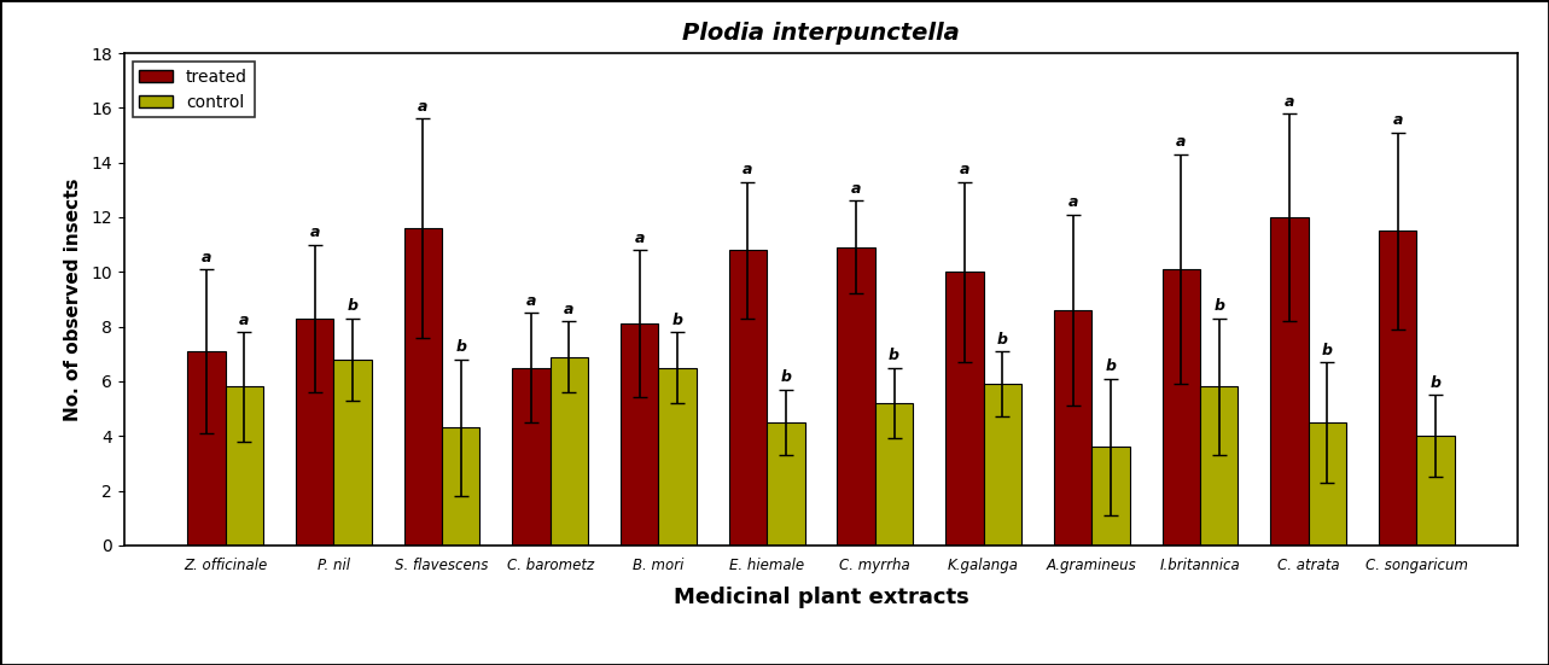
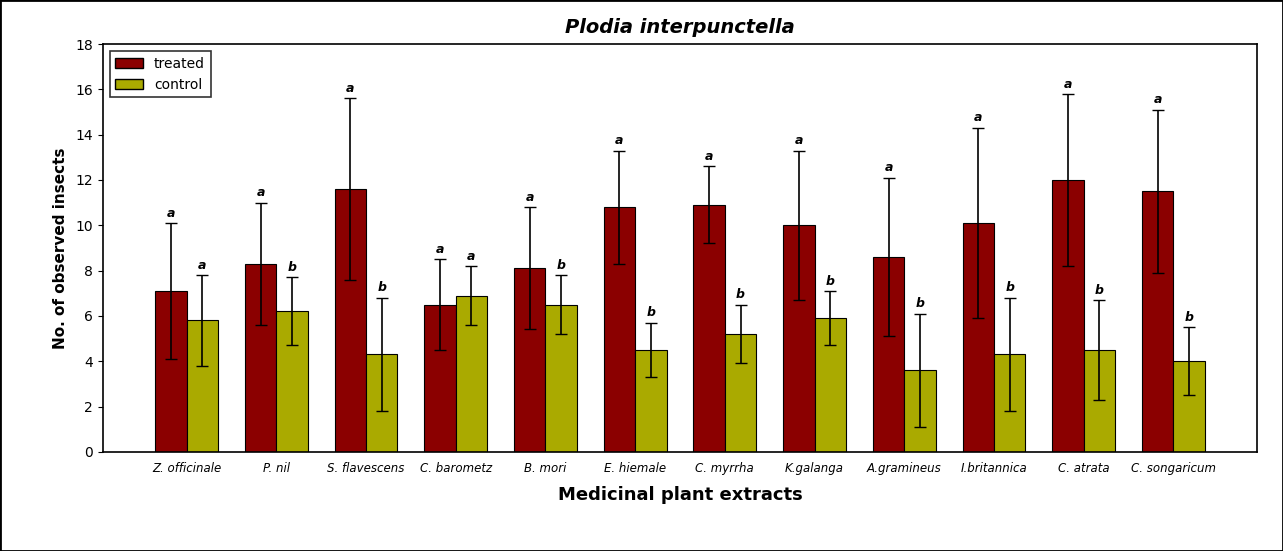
control/P. nil: 6.8 -> 6.2
control/I.britannica: 5.8 -> 4.3
